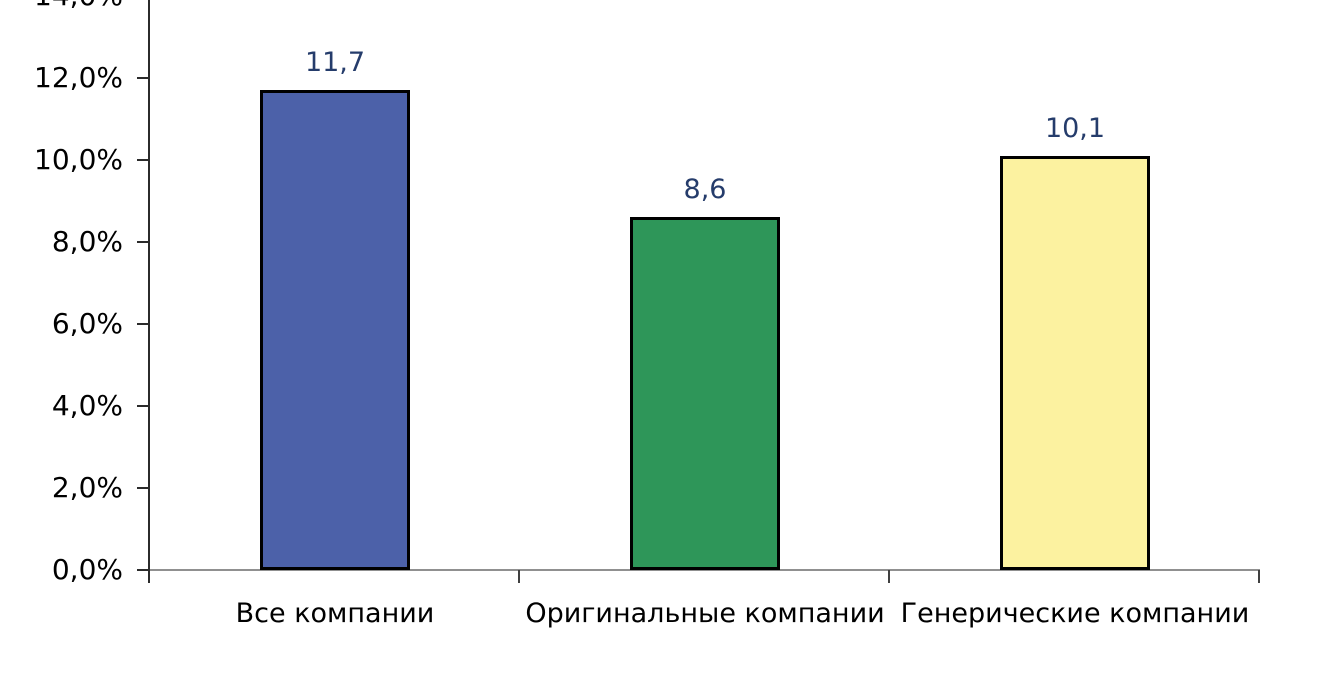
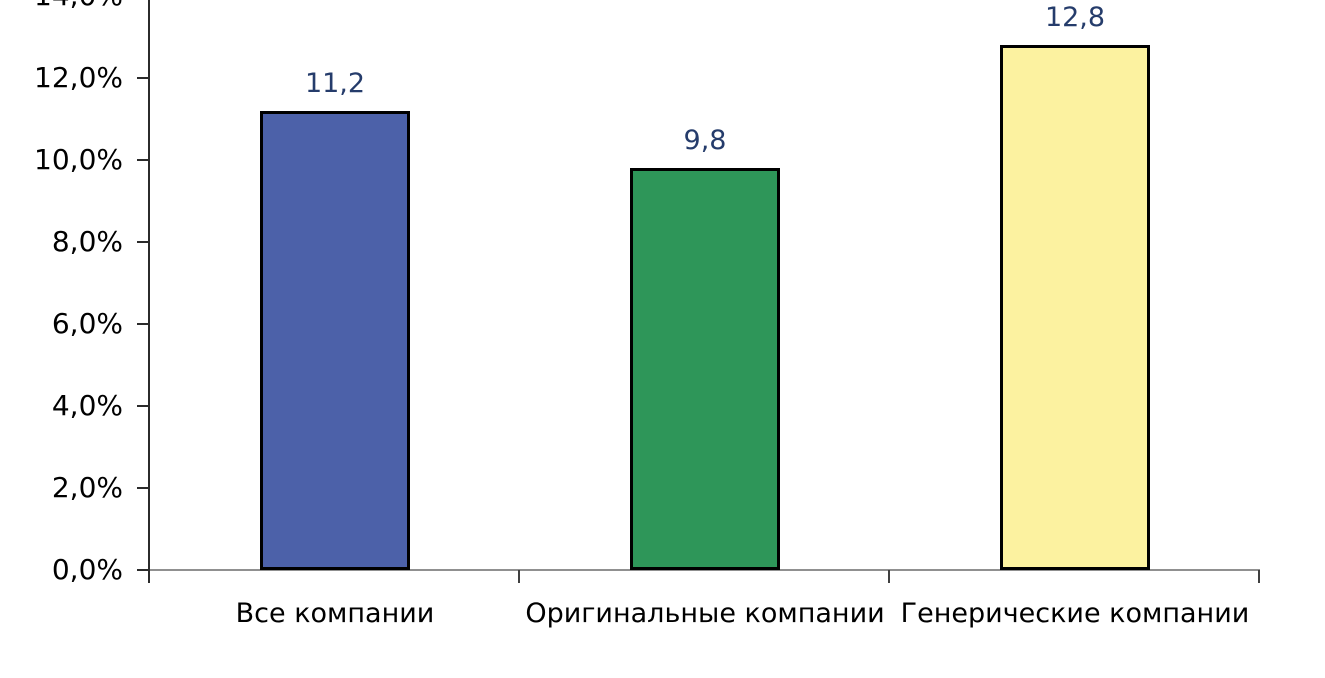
Все компании: 11,7 -> 11,2
Оригинальные компании: 8,6 -> 9,8
Генерические компании: 10,1 -> 12,8
